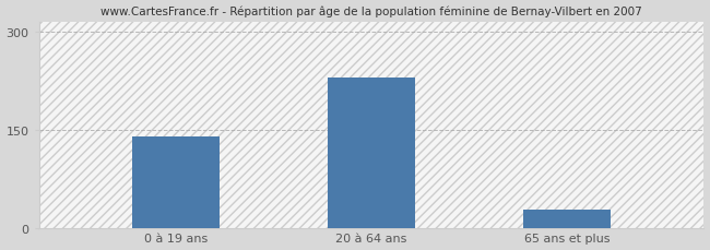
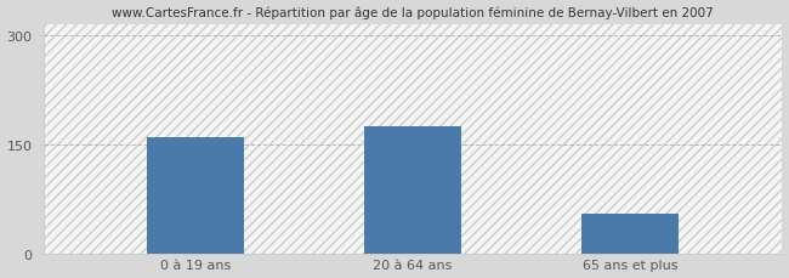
0 à 19 ans: 140 -> 160
20 à 64 ans: 230 -> 174
65 ans et plus: 28 -> 54
